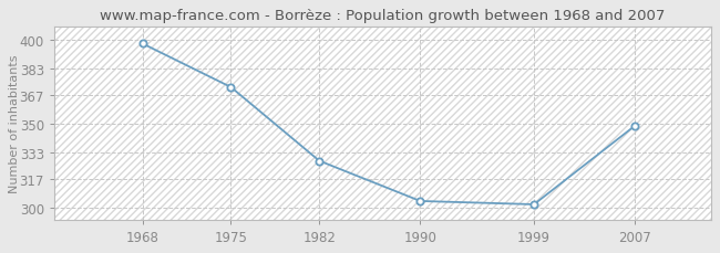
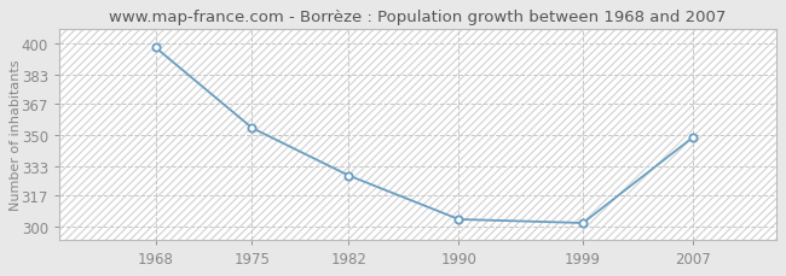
1975: 372 -> 354
